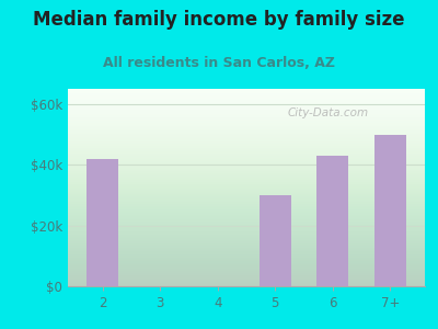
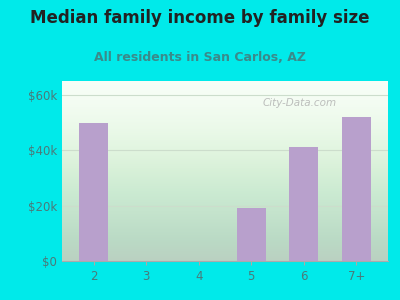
2: $42k -> $50k
5: $30k -> $19k
6: $43k -> $41k
7+: $50k -> $52k
